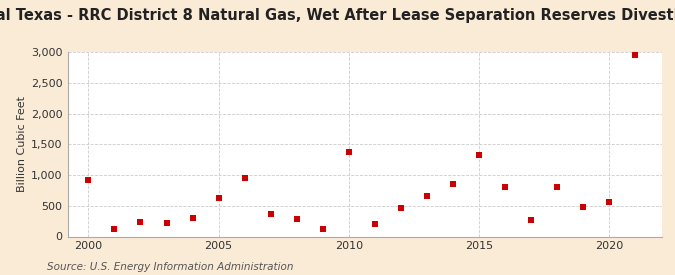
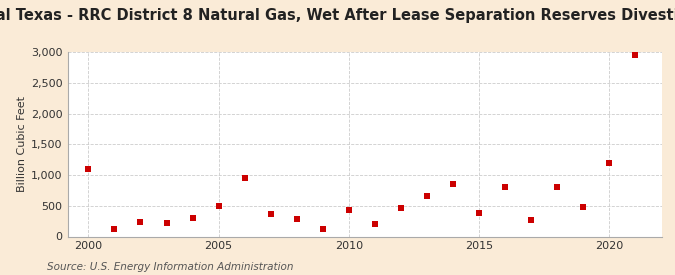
2000: 920 -> 1,100
2005: 620 -> 490
2010: 1,380 -> 430
2015: 1,320 -> 380
2020: 560 -> 1,200
